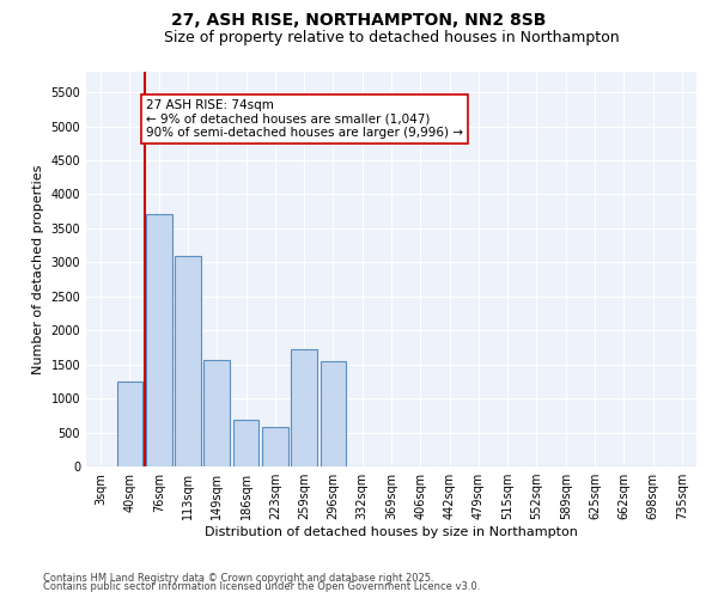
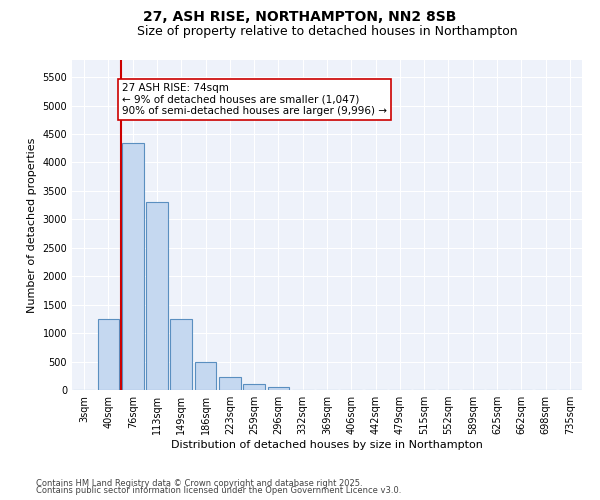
76sqm: 3700 -> 4350
113sqm: 3100 -> 3300
149sqm: 1560 -> 1250
186sqm: 680 -> 500
223sqm: 580 -> 220
259sqm: 1720 -> 100
296sqm: 1540 -> 60
